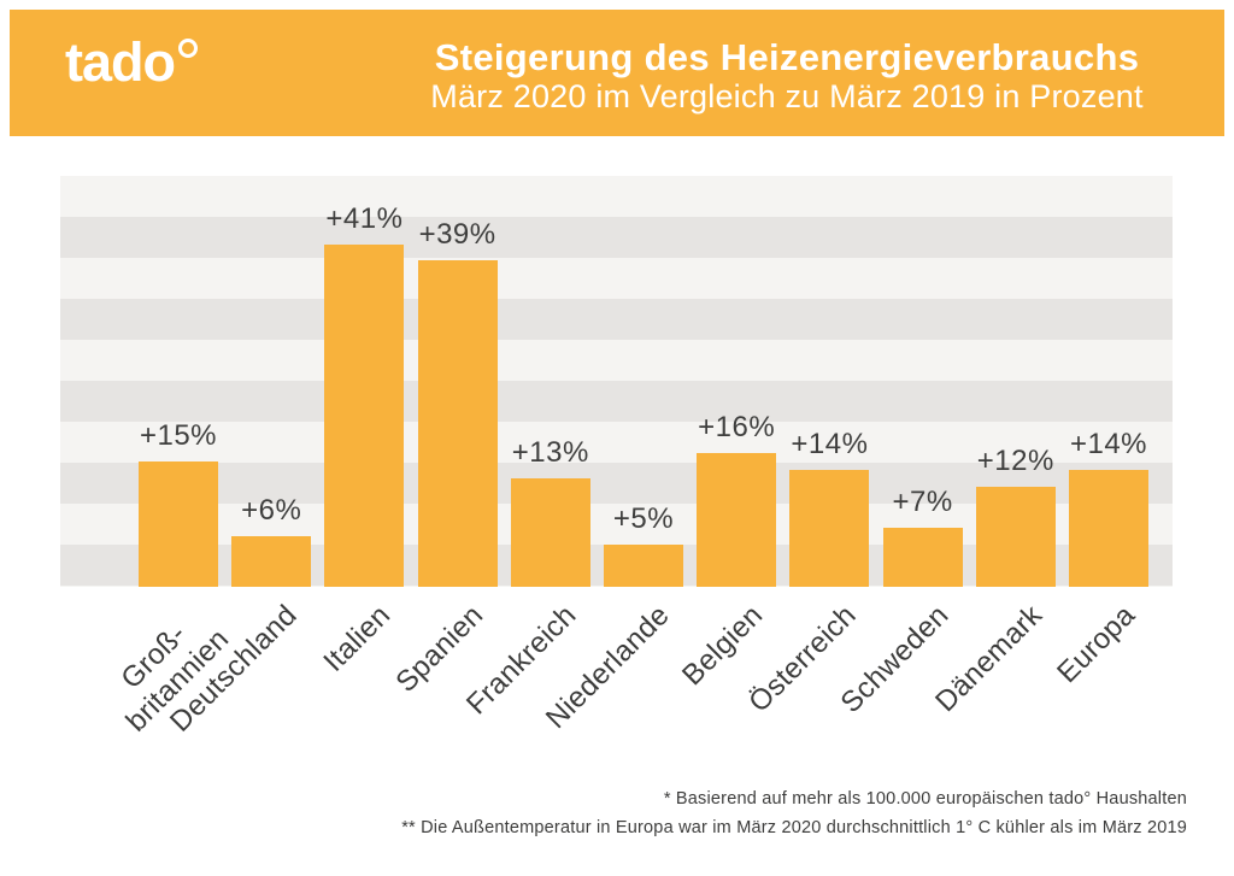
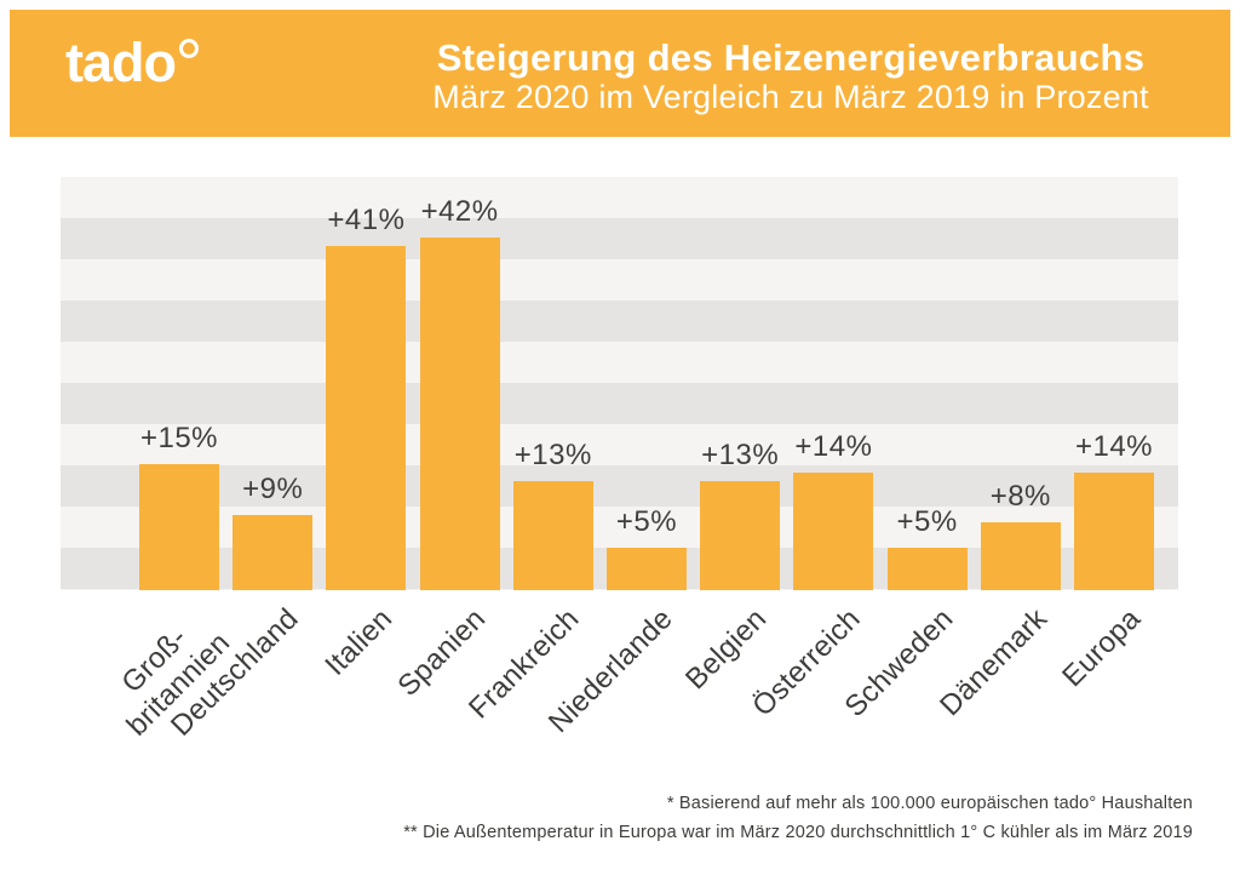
Deutschland: +6% -> +9%
Spanien: +39% -> +42%
Belgien: +16% -> +13%
Schweden: +7% -> +5%
Dänemark: +12% -> +8%
